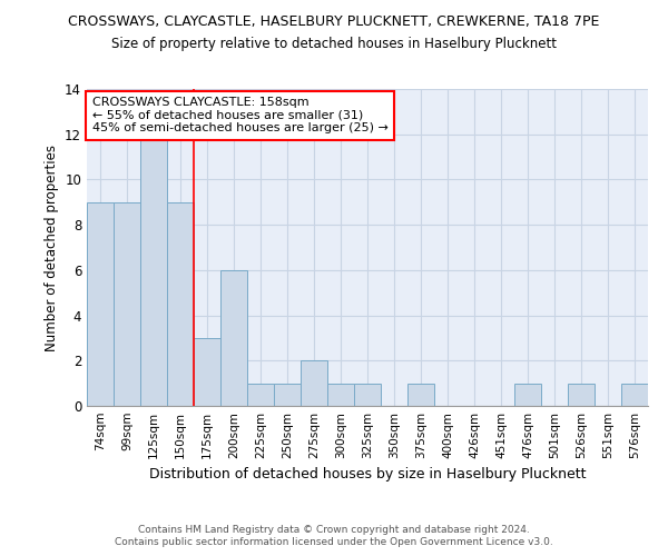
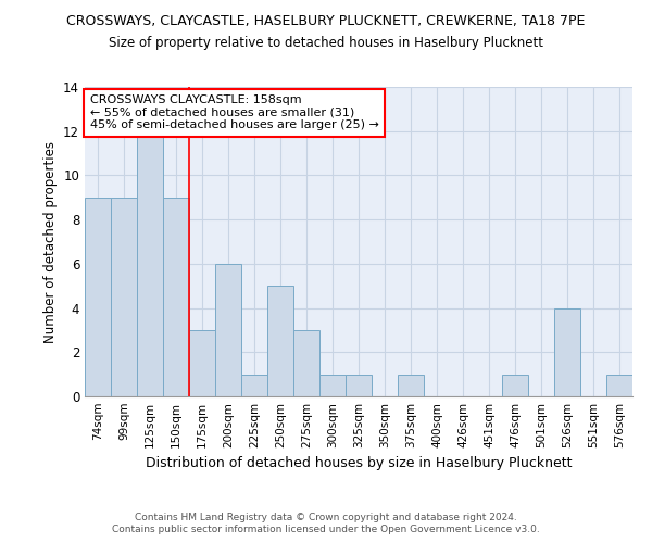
250sqm: 1 -> 5
275sqm: 2 -> 3
526sqm: 1 -> 4
